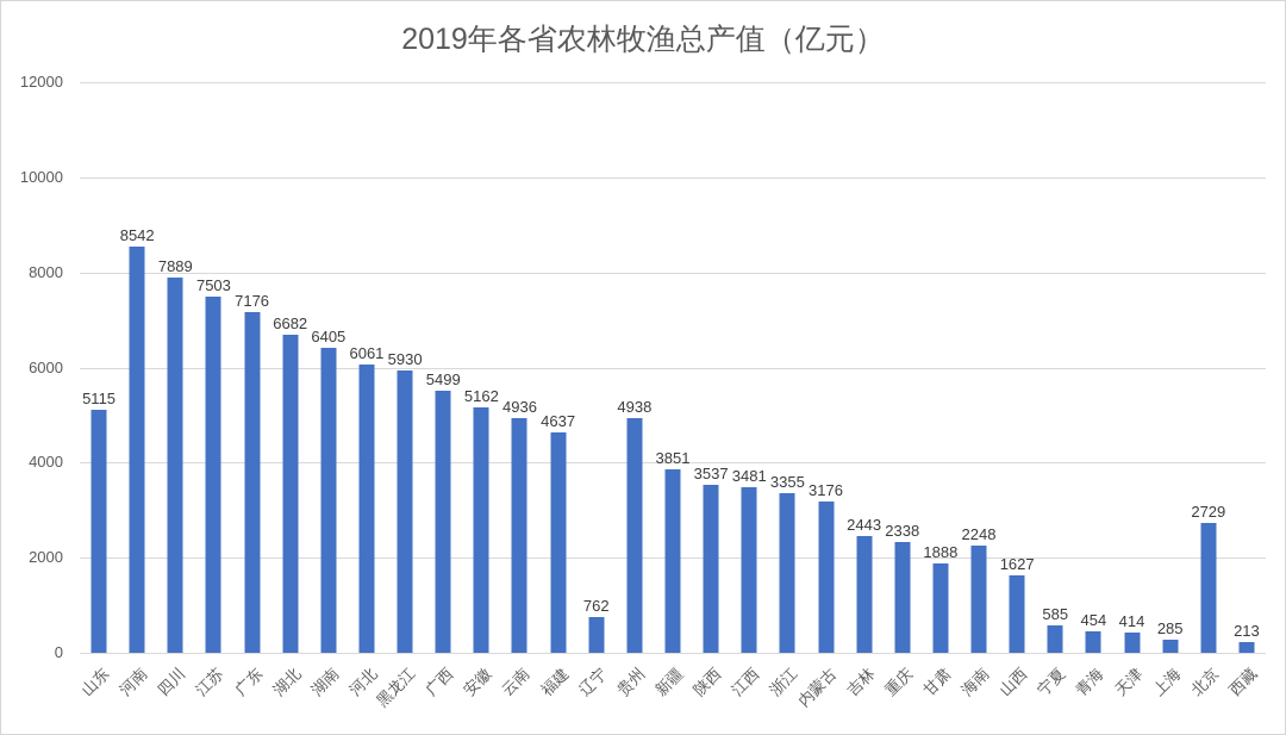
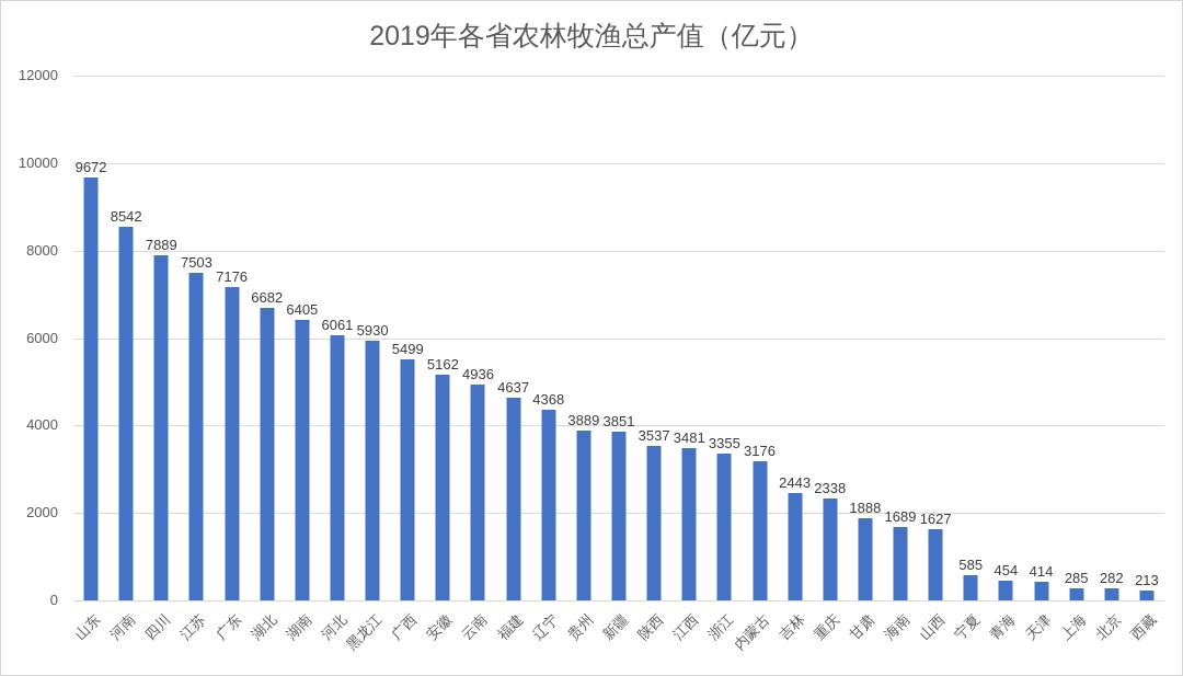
山东: 5115 -> 9672
辽宁: 762 -> 4368
贵州: 4938 -> 3889
海南: 2248 -> 1689
北京: 2729 -> 282
